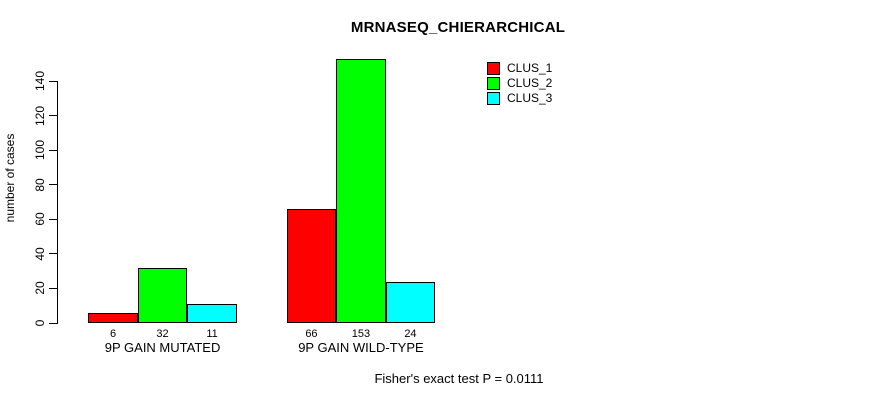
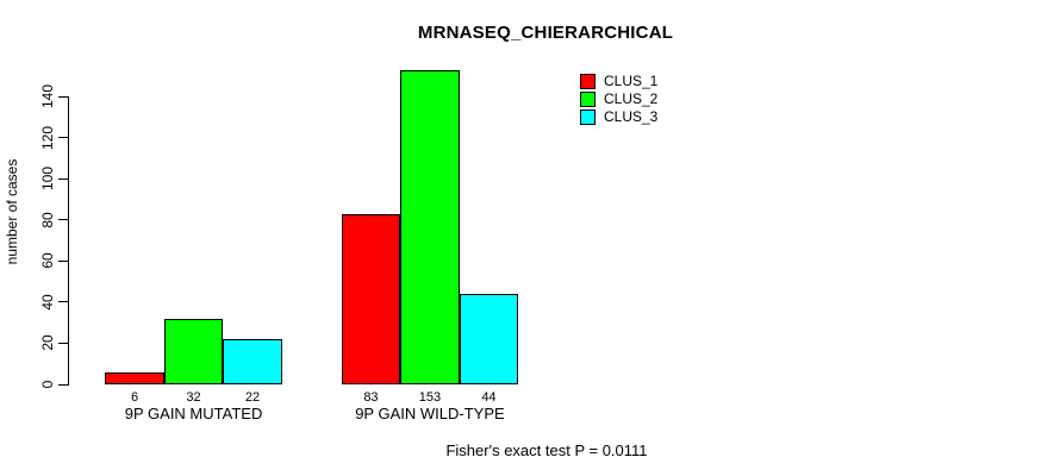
CLUS_3/9P GAIN MUTATED: 11 -> 22
CLUS_1/9P GAIN WILD-TYPE: 66 -> 83
CLUS_3/9P GAIN WILD-TYPE: 24 -> 44
